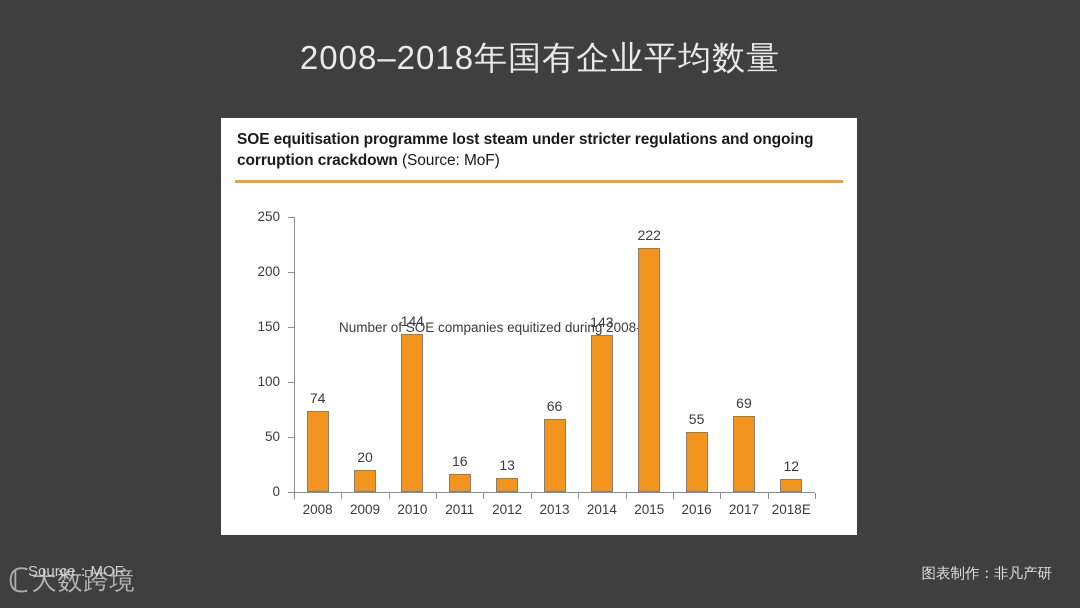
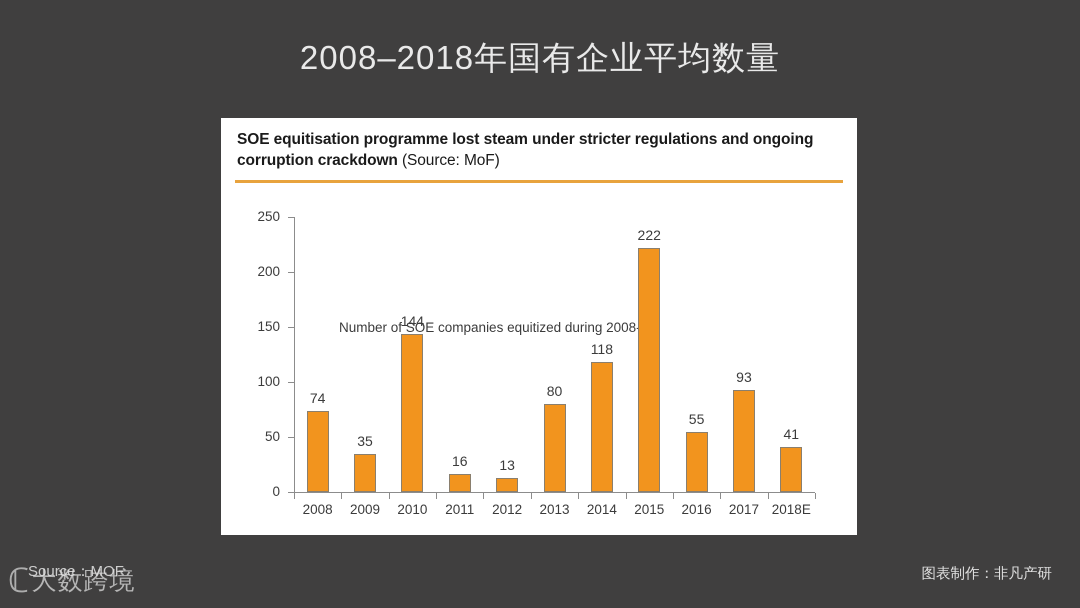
2009: 20 -> 35
2013: 66 -> 80
2014: 143 -> 118
2017: 69 -> 93
2018E: 12 -> 41
